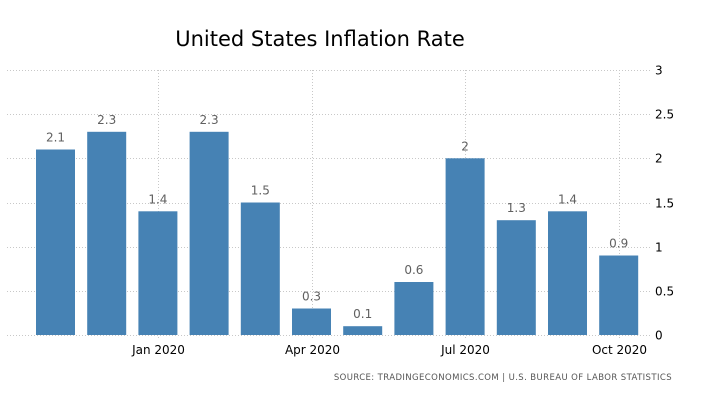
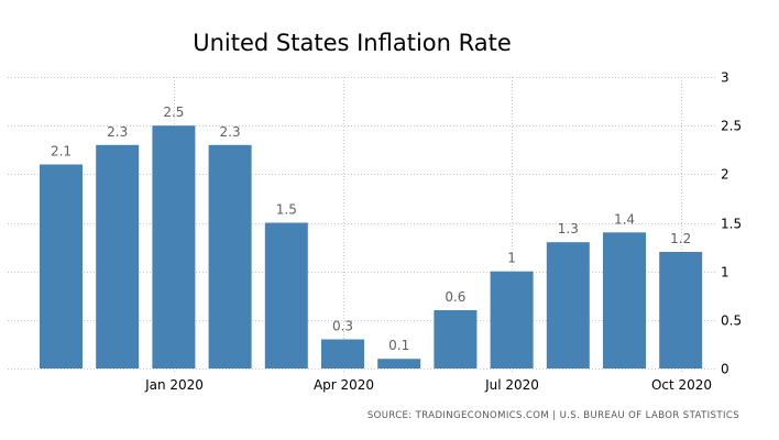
Jan 2020: 1.4 -> 2.5
Jul 2020: 2 -> 1
Oct 2020: 0.9 -> 1.2
